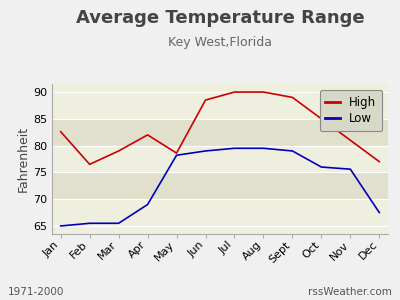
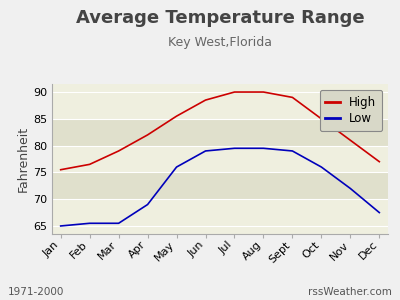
High/Jan: 82.6 -> 75.5
High/May: 78.6 -> 85.5
Low/May: 78.2 -> 76.0
Low/Nov: 75.6 -> 72.0
